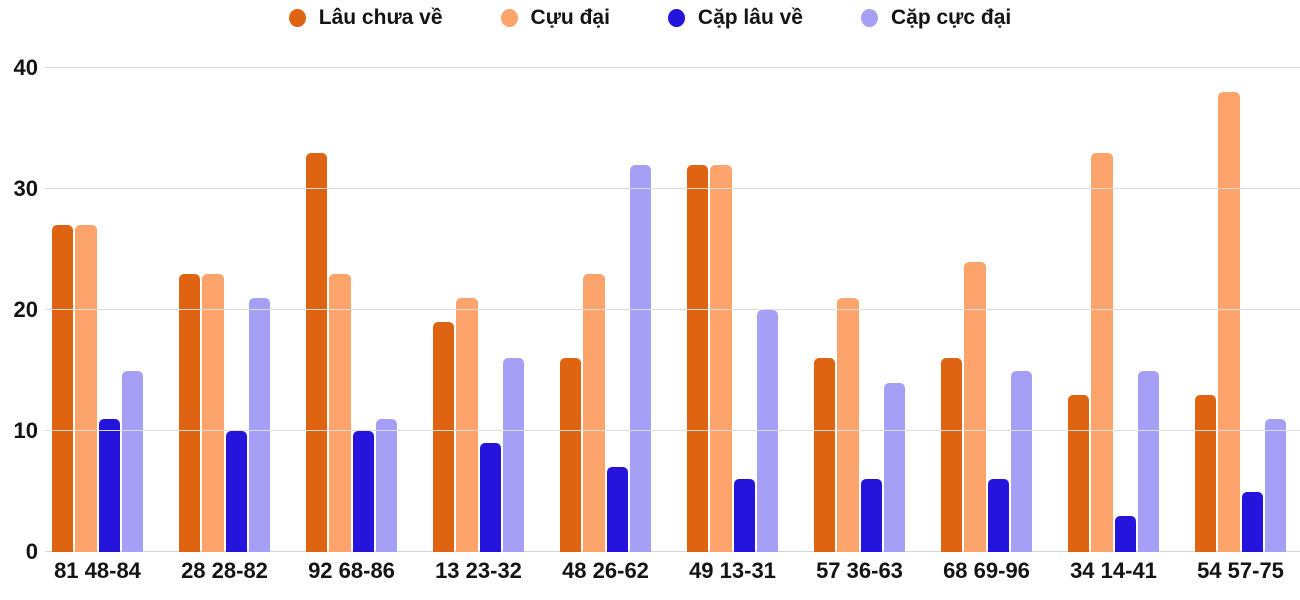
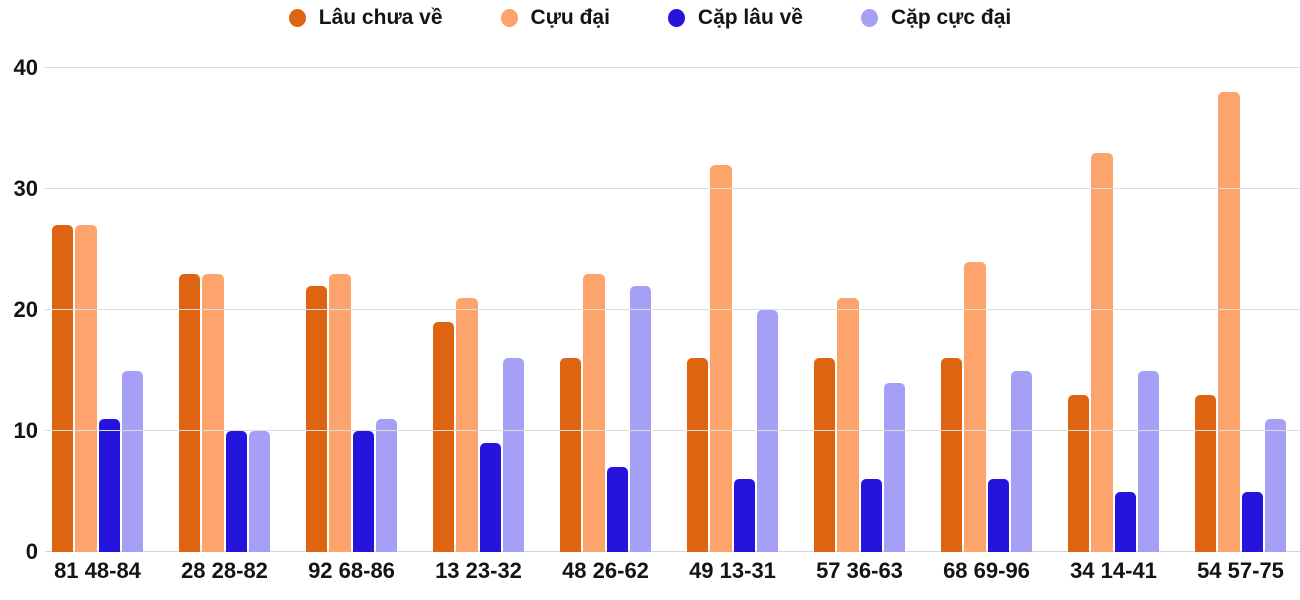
Cặp cực đại/28 28-82: 21 -> 10
Lâu chưa về/92 68-86: 33 -> 22
Cặp cực đại/48 26-62: 32 -> 22
Lâu chưa về/49 13-31: 32 -> 16
Cặp lâu về/34 14-41: 3 -> 5
